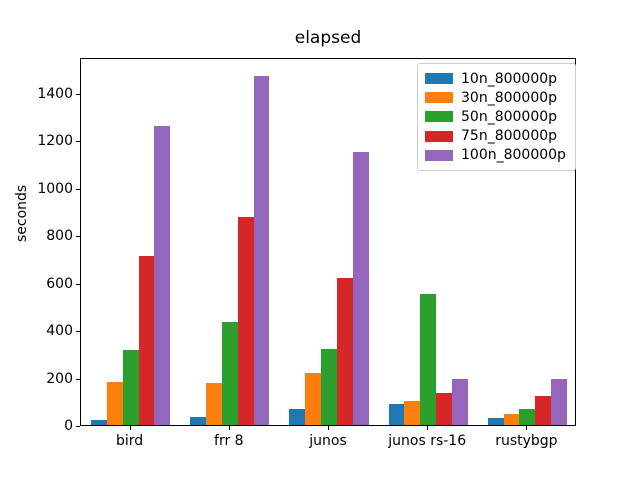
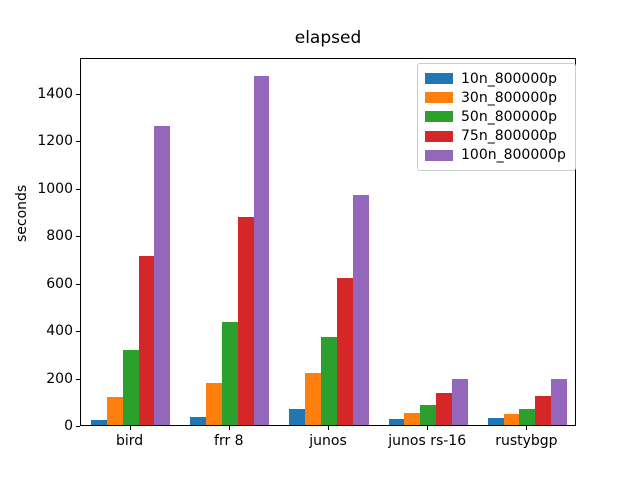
30n_800000p/bird: 180 -> 120
50n_800000p/junos: 320 -> 370
100n_800000p/junos: 1150 -> 970
10n_800000p/junos rs-16: 90 -> 30
30n_800000p/junos rs-16: 100 -> 50
50n_800000p/junos rs-16: 550 -> 80
